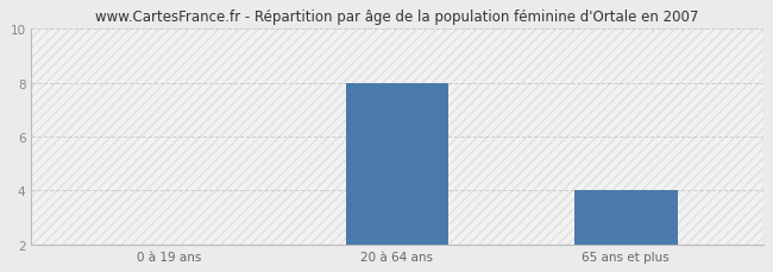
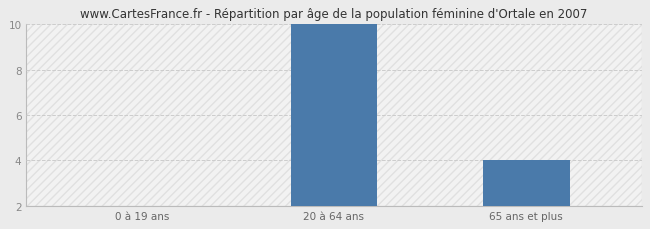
20 à 64 ans: 8.0 -> 10.0
